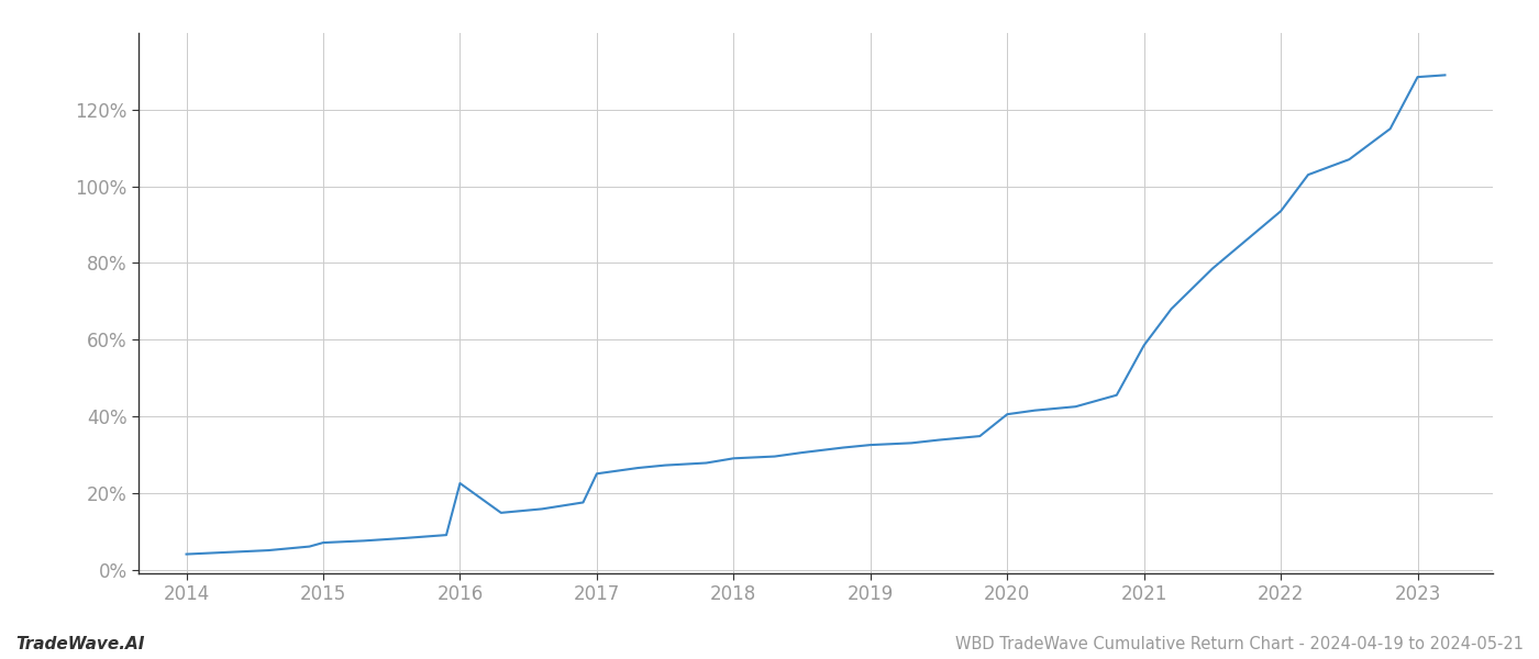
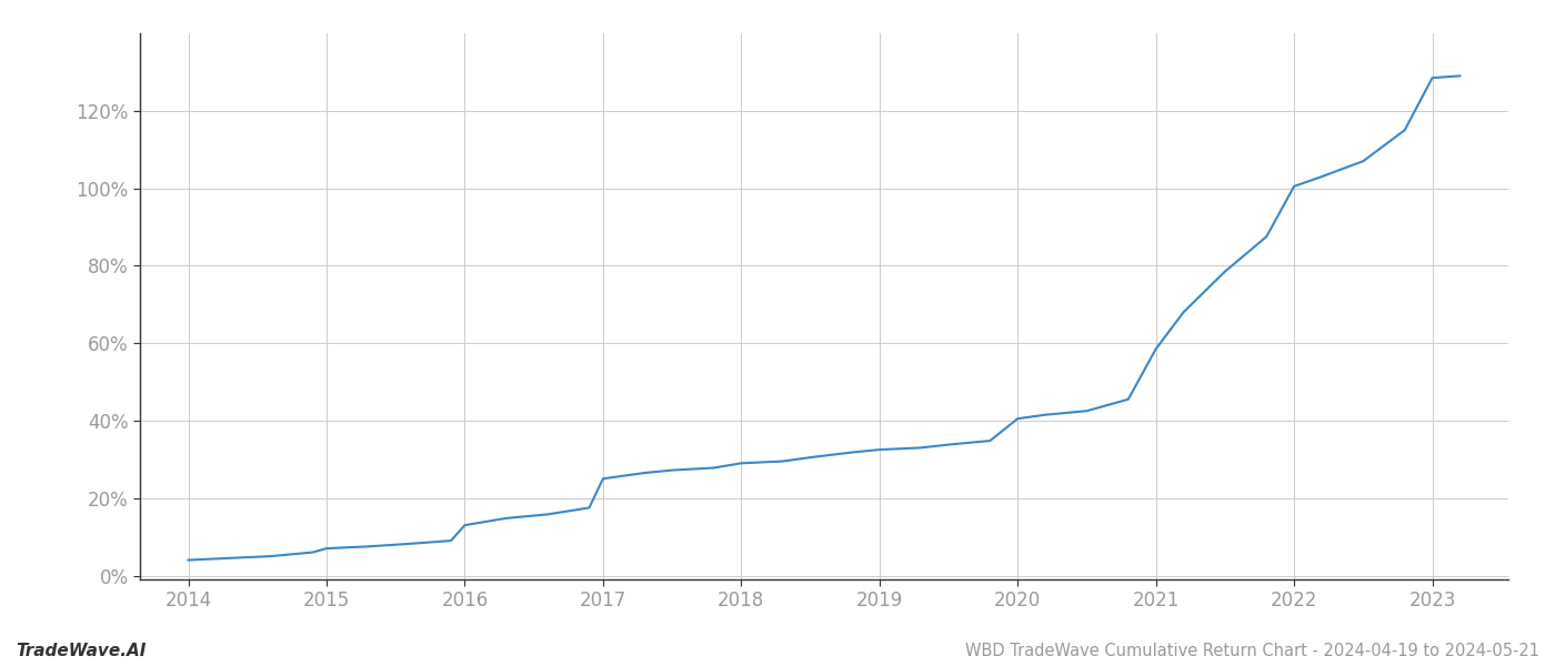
2016: 22.5% -> 13.0%
2022: 93.5% -> 100.5%
